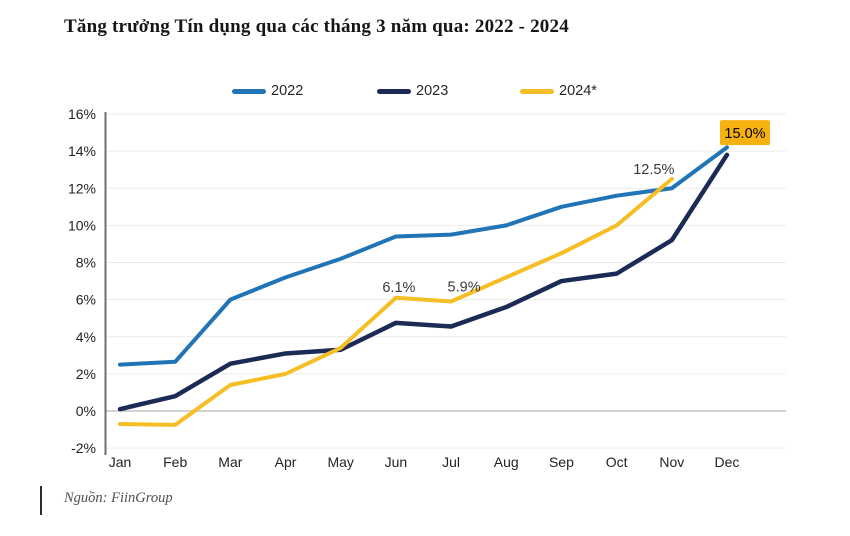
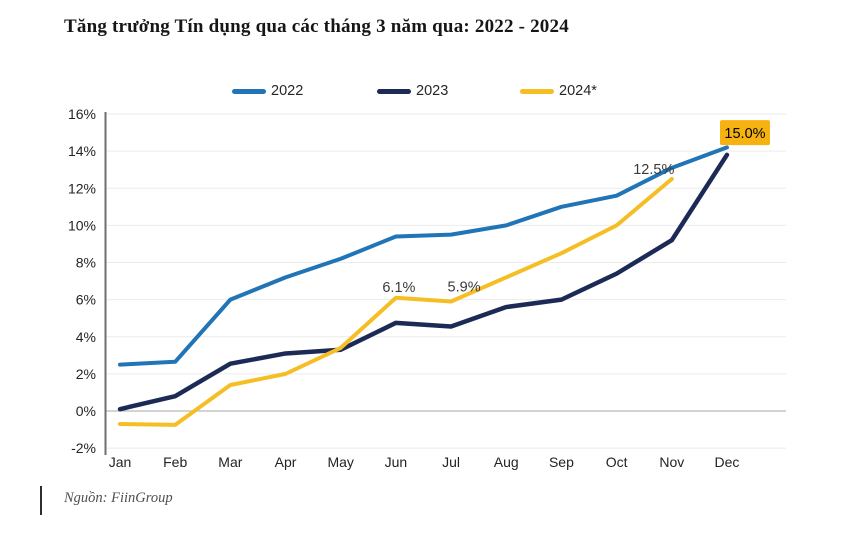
2023/Sep: 7.0% -> 6.0%
2022/Nov: 12.0% -> 13.1%
